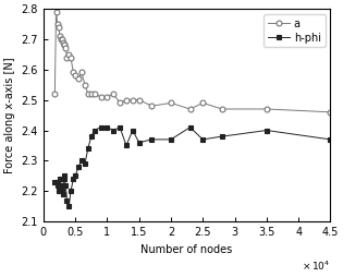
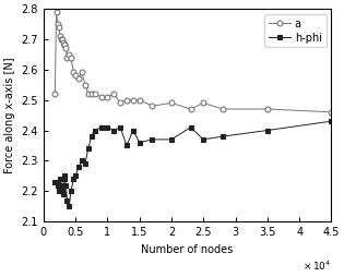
h-phi/4.5: 2.37 -> 2.43
